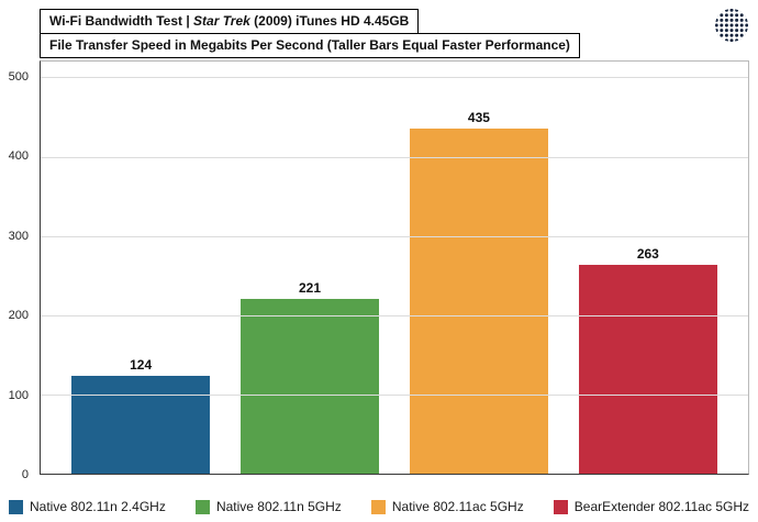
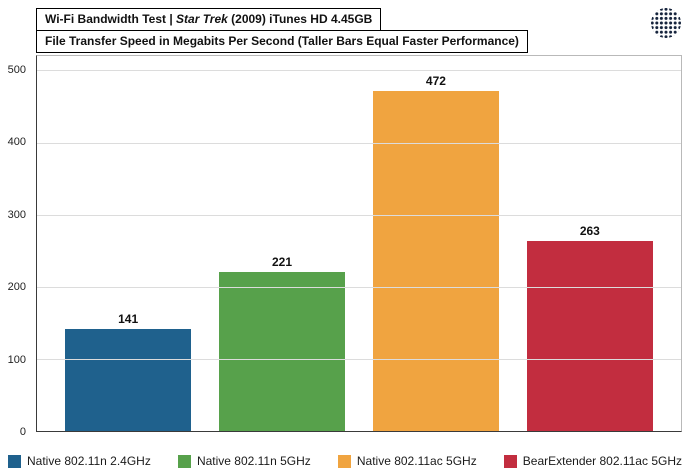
Native 802.11n 2.4GHz: 124 -> 141
Native 802.11ac 5GHz: 435 -> 472
